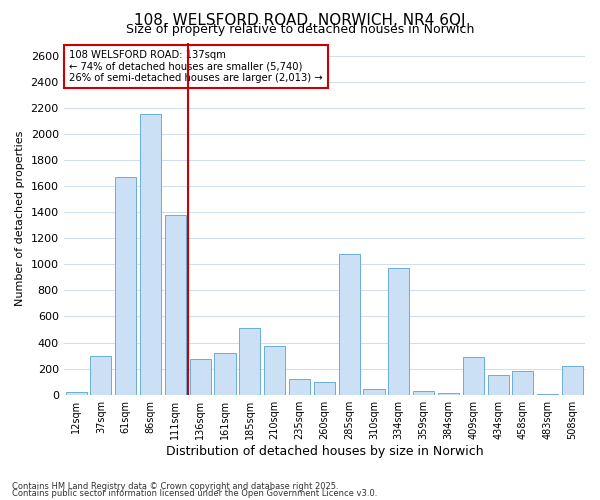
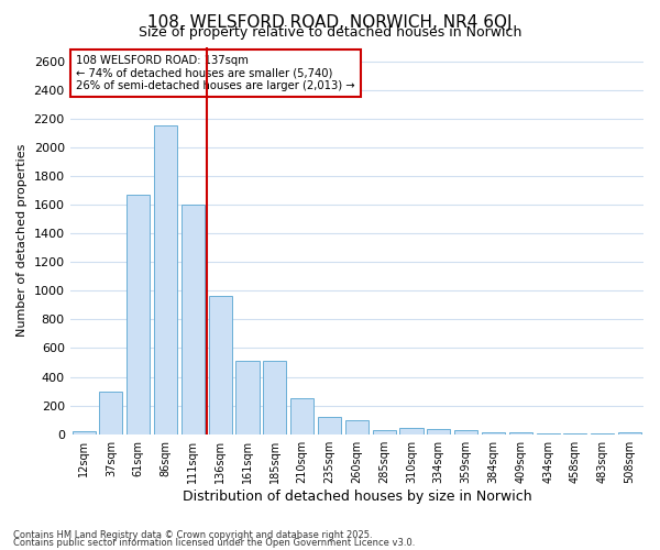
111sqm: 1380 -> 1600
136sqm: 270 -> 960
161sqm: 320 -> 510
210sqm: 370 -> 250
285sqm: 1080 -> 30
334sqm: 970 -> 40
409sqm: 290 -> 10
434sqm: 150 -> 0
458sqm: 180 -> 0
508sqm: 220 -> 10
